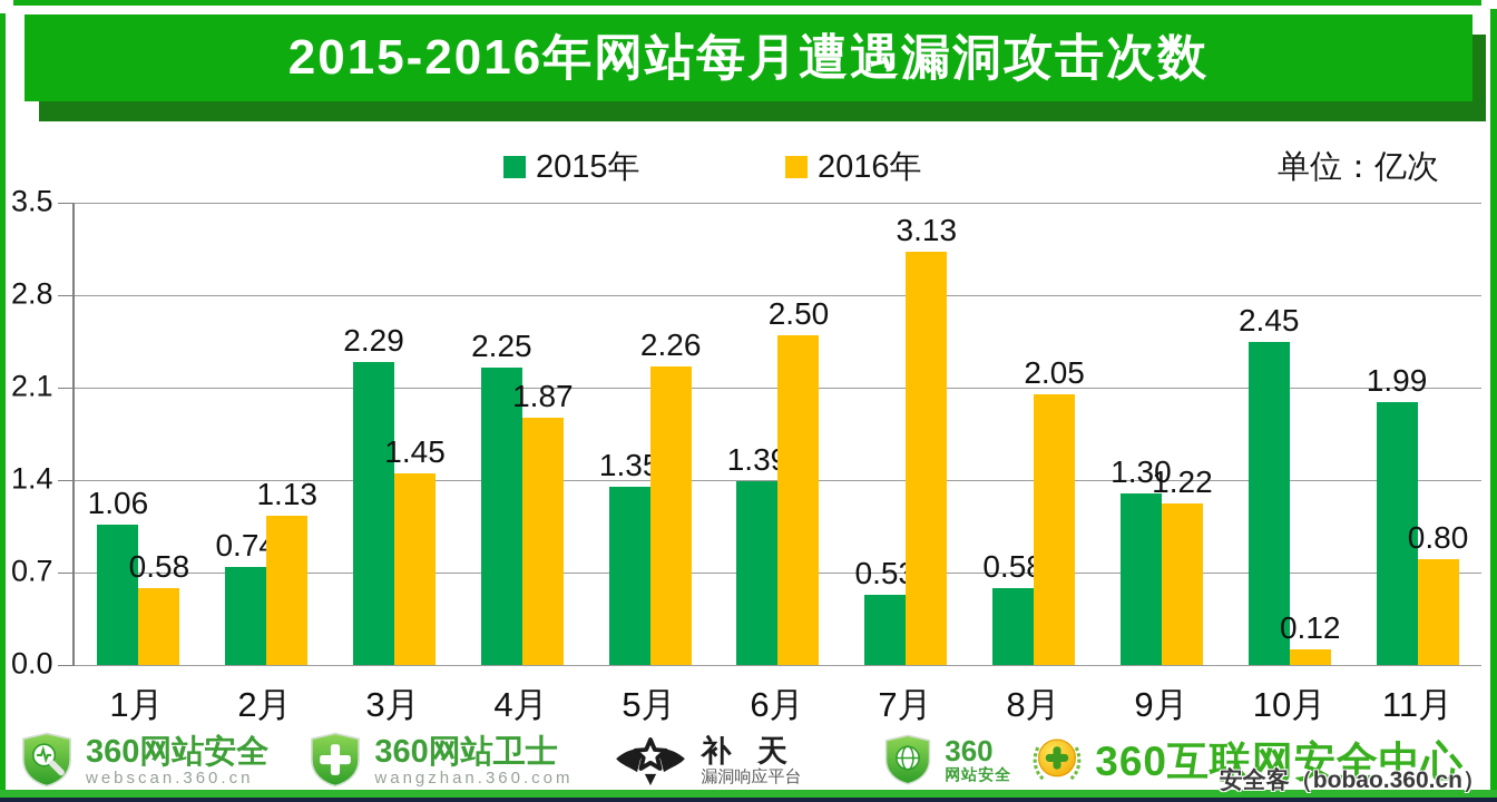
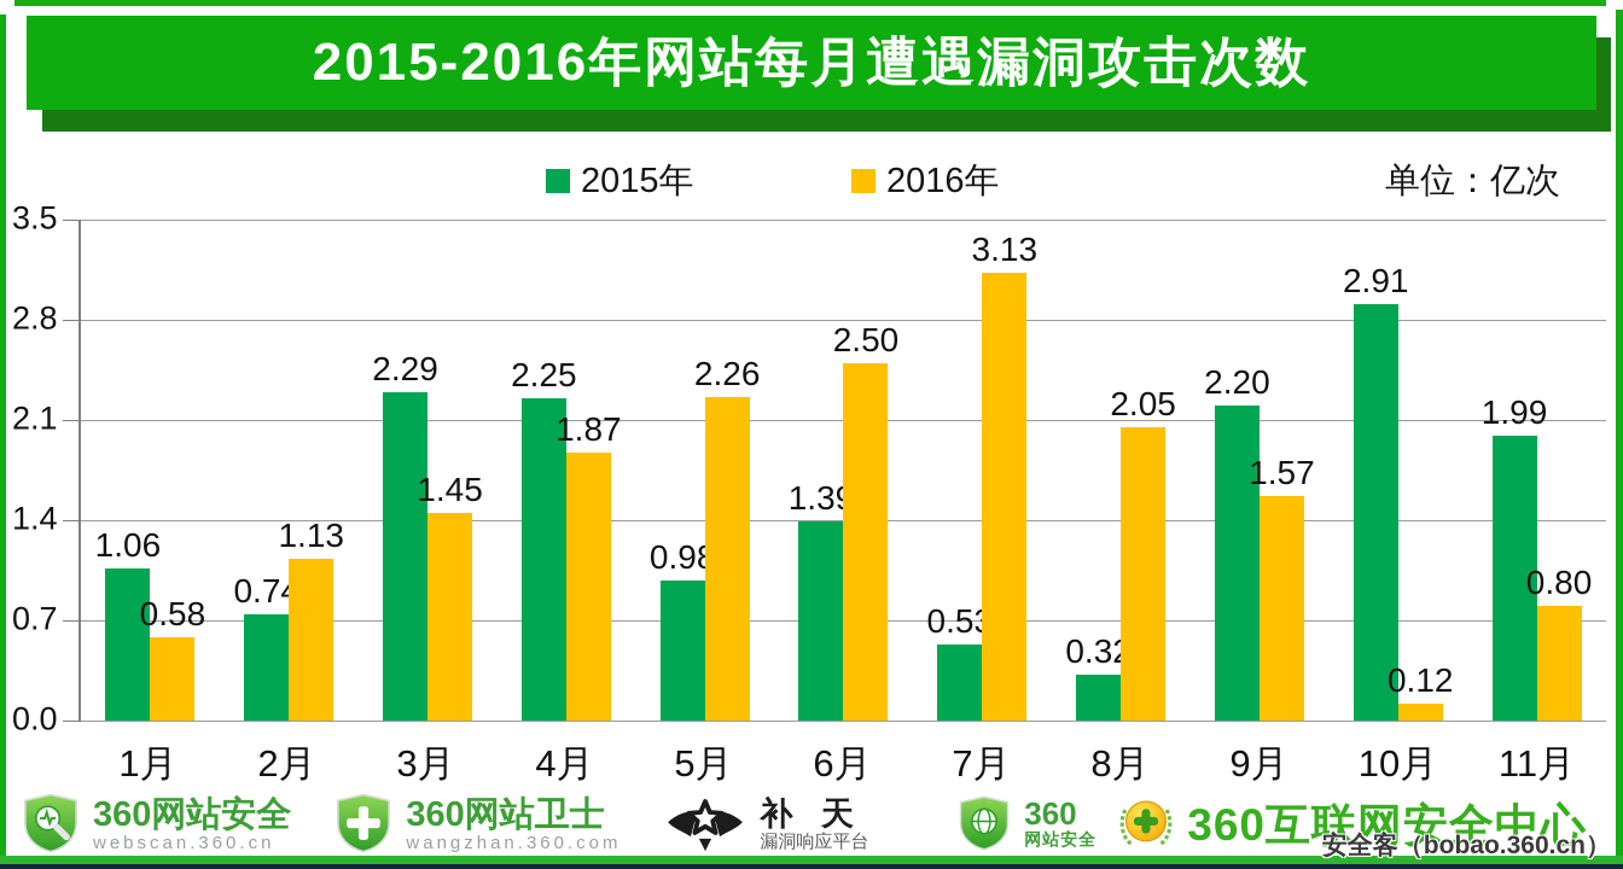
2015年/5月: 1.35 -> 0.98
2015年/8月: 0.58 -> 0.32
2015年/9月: 1.30 -> 2.20
2016年/9月: 1.22 -> 1.57
2015年/10月: 2.45 -> 2.91
